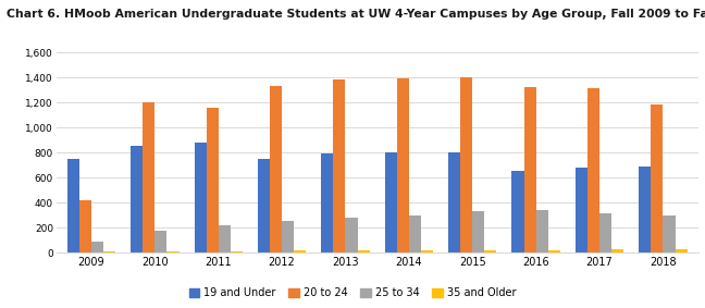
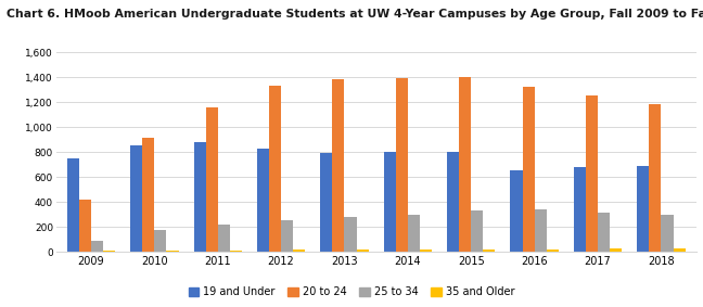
20 to 24/2010: 1,200 -> 910
19 and Under/2012: 750 -> 830
20 to 24/2017: 1,310 -> 1,250
